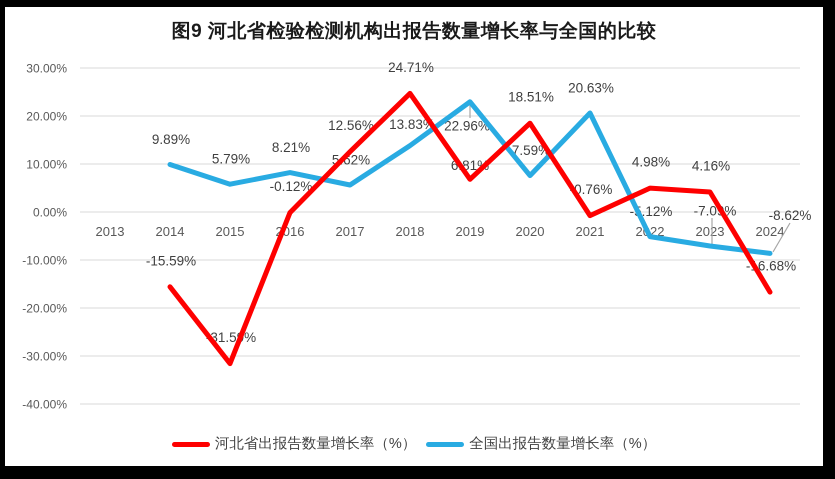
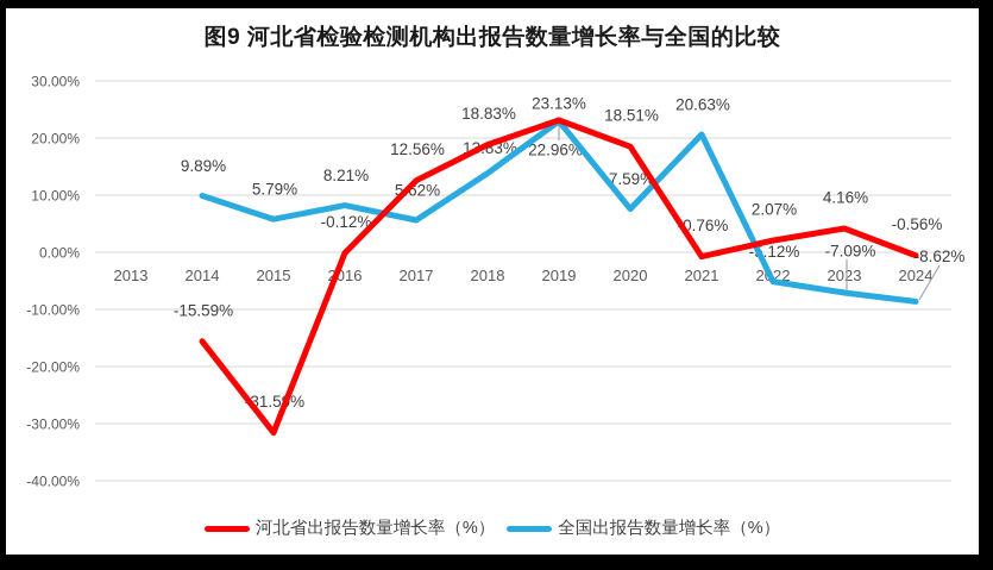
河北省出报告数量增长率（%）/2018: 24.71% -> 18.83%
河北省出报告数量增长率（%）/2019: 6.81% -> 23.13%
河北省出报告数量增长率（%）/2022: 4.98% -> 2.07%
河北省出报告数量增长率（%）/2024: -16.68% -> -0.56%
